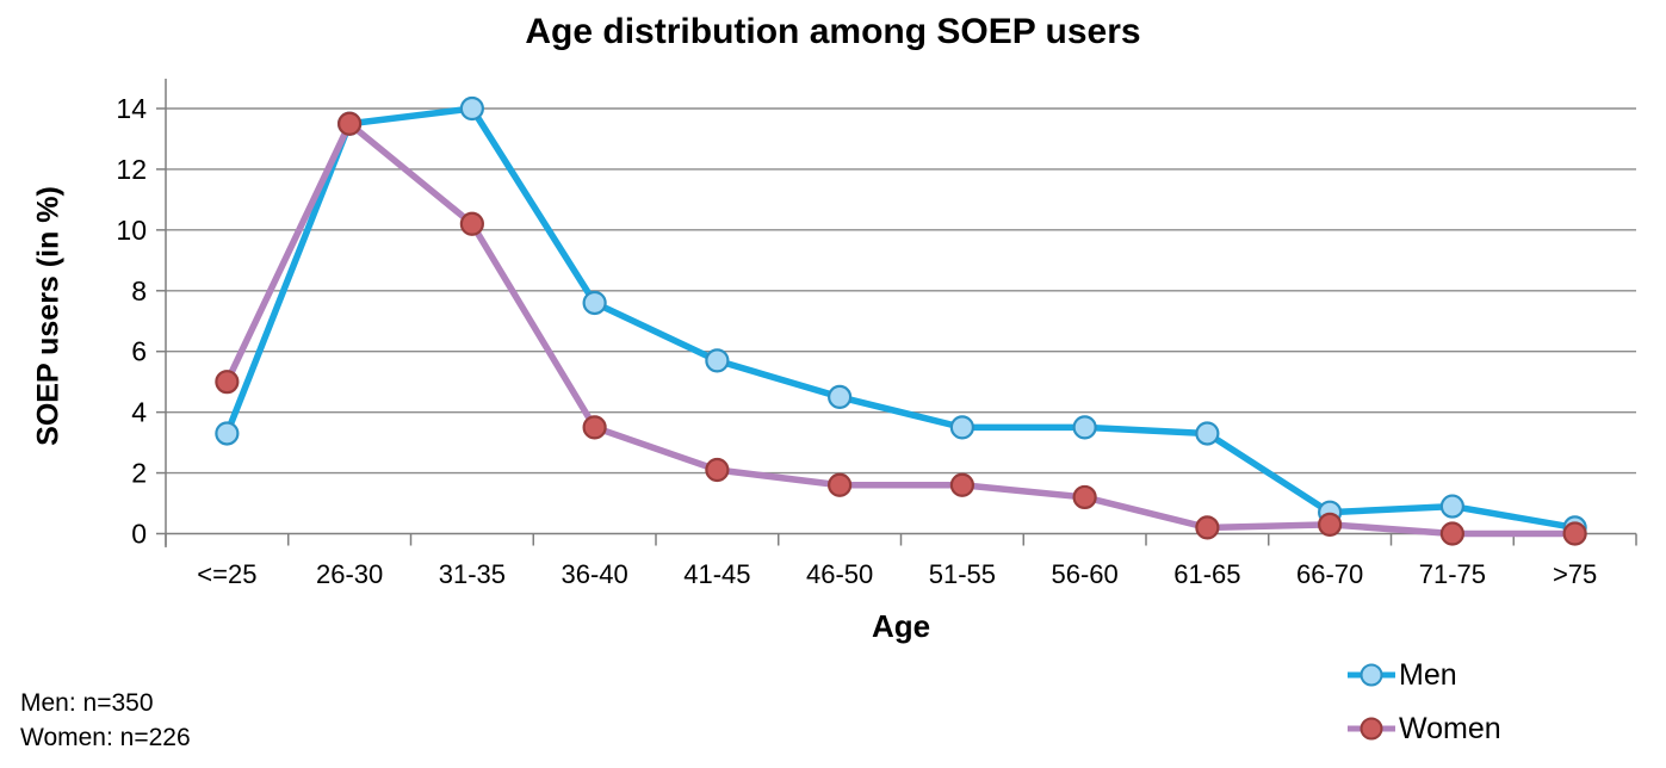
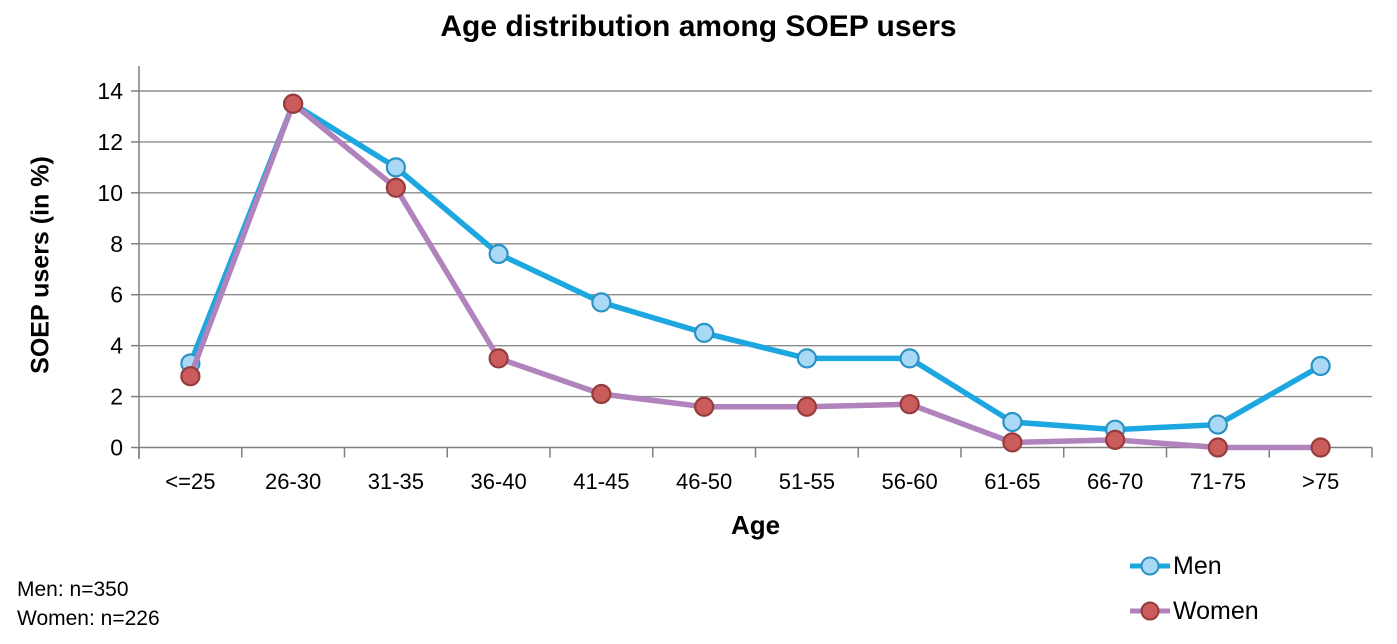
Women/<=25: 5.0 -> 2.8
Men/31-35: 14.0 -> 11.0
Women/56-60: 1.2 -> 1.7
Men/61-65: 3.3 -> 1.0
Men/>75: 0.2 -> 3.2
